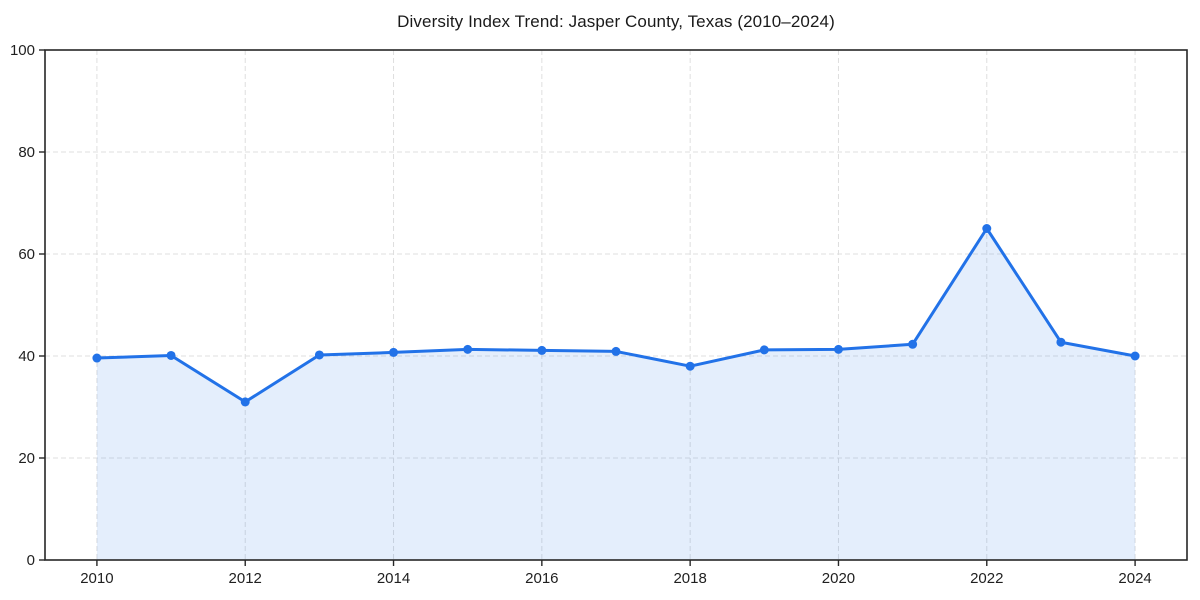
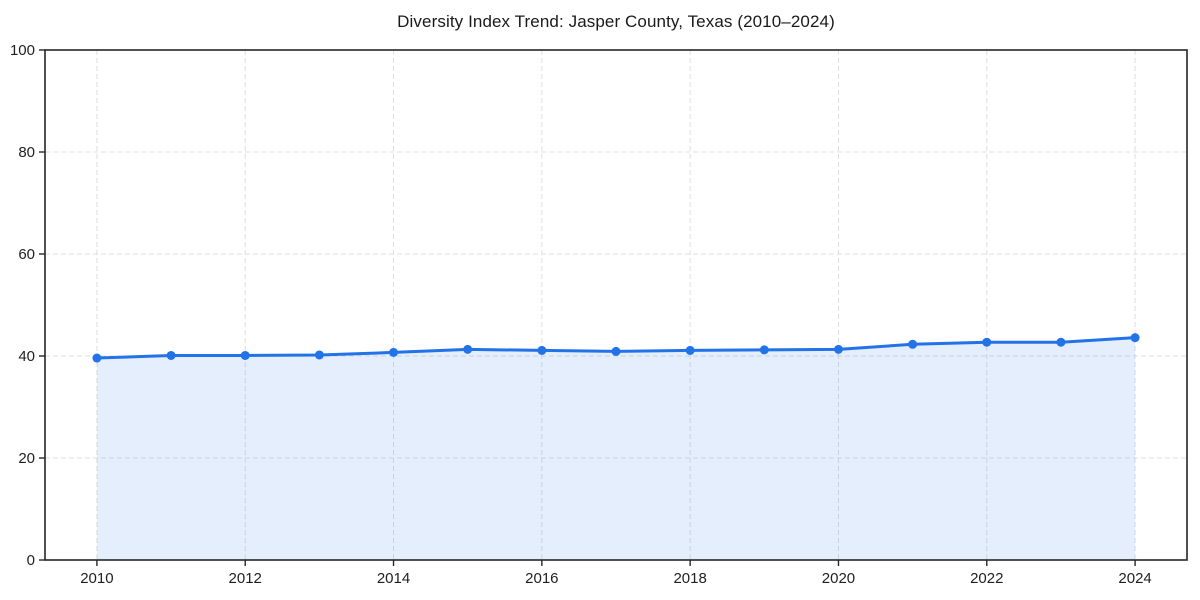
2012: 31 -> 40
2018: 38 -> 41
2022: 65 -> 43
2024: 40 -> 44
